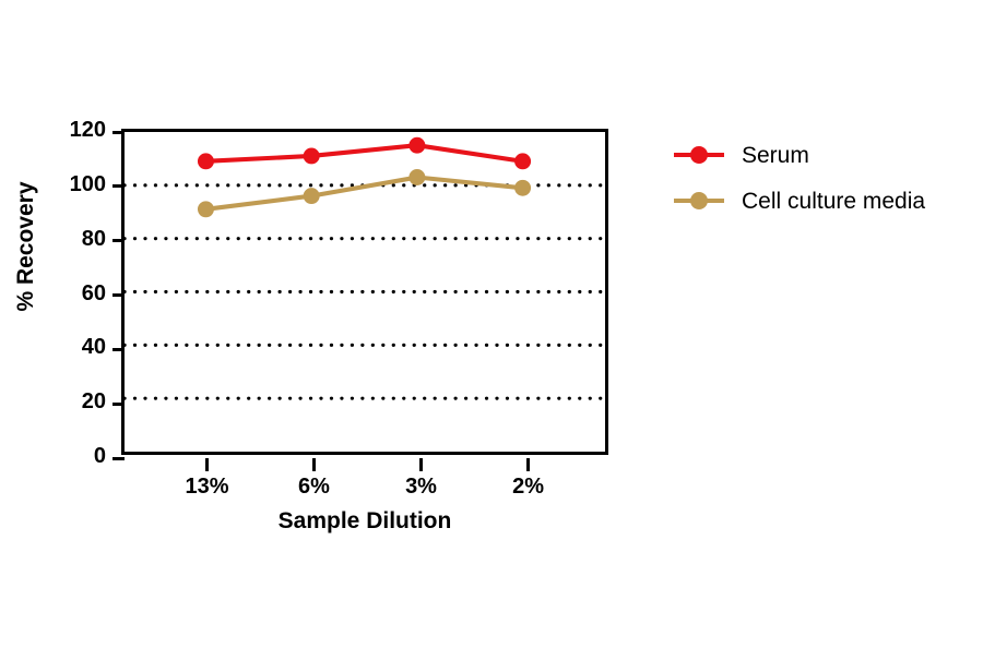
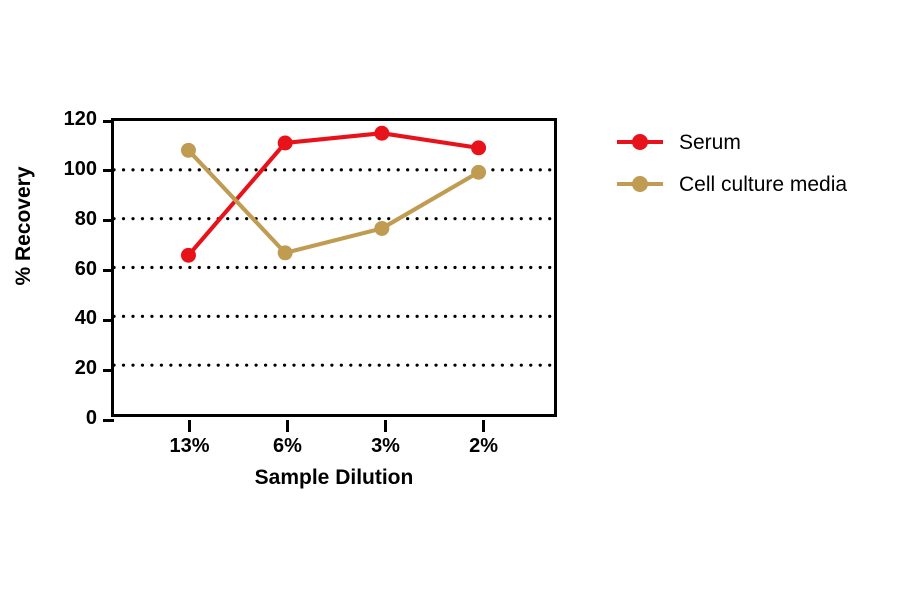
Serum/13%: 109 -> 65
Cell culture media/13%: 91 -> 108
Cell culture media/6%: 96 -> 66
Cell culture media/3%: 103 -> 76
